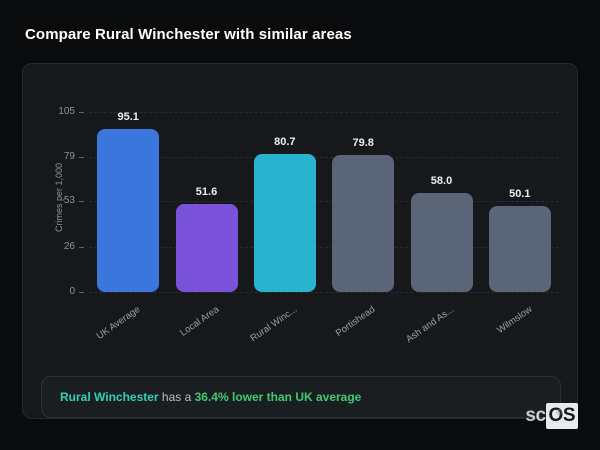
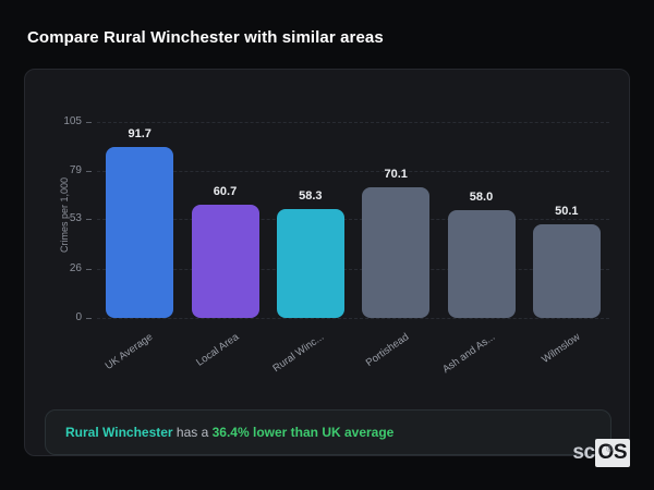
UK Average: 95.1 -> 91.7
Local Area: 51.6 -> 60.7
Rural Winc...: 80.7 -> 58.3
Portishead: 79.8 -> 70.1
